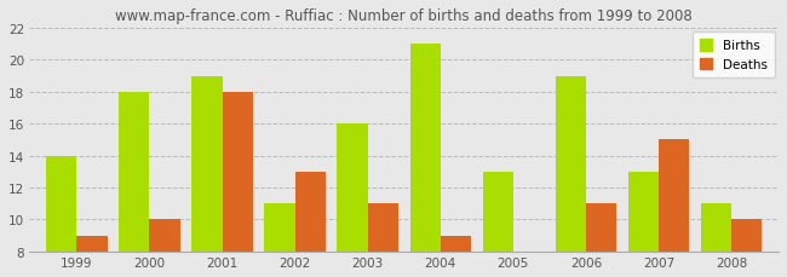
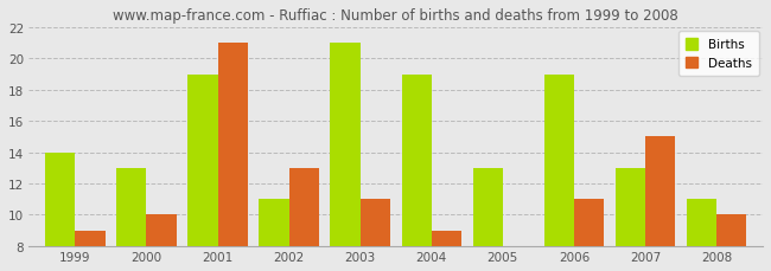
Births/2000: 18 -> 13
Deaths/2001: 18 -> 21
Births/2003: 16 -> 21
Births/2004: 21 -> 19
